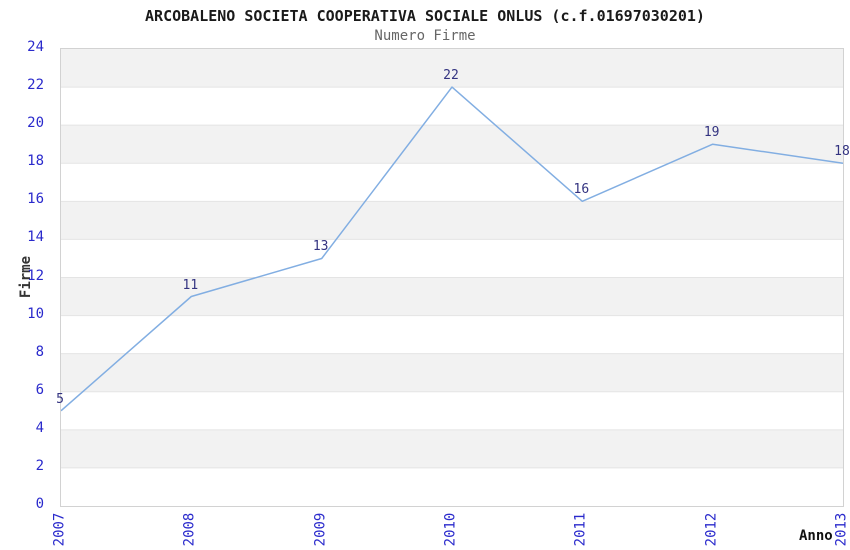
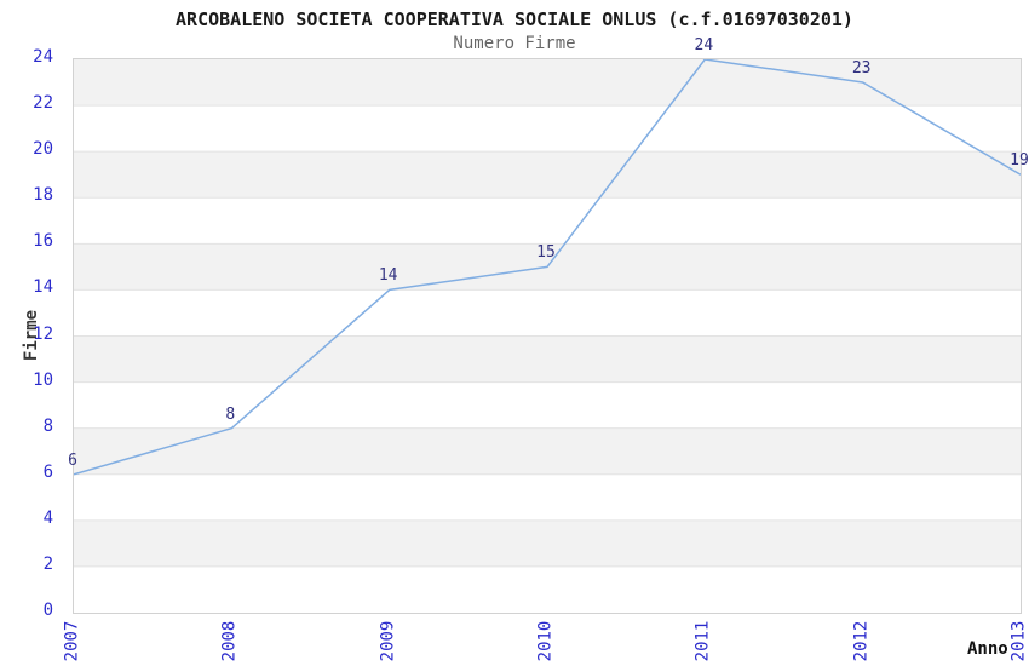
2007: 5 -> 6
2008: 11 -> 8
2009: 13 -> 14
2010: 22 -> 15
2011: 16 -> 24
2012: 19 -> 23
2013: 18 -> 19
